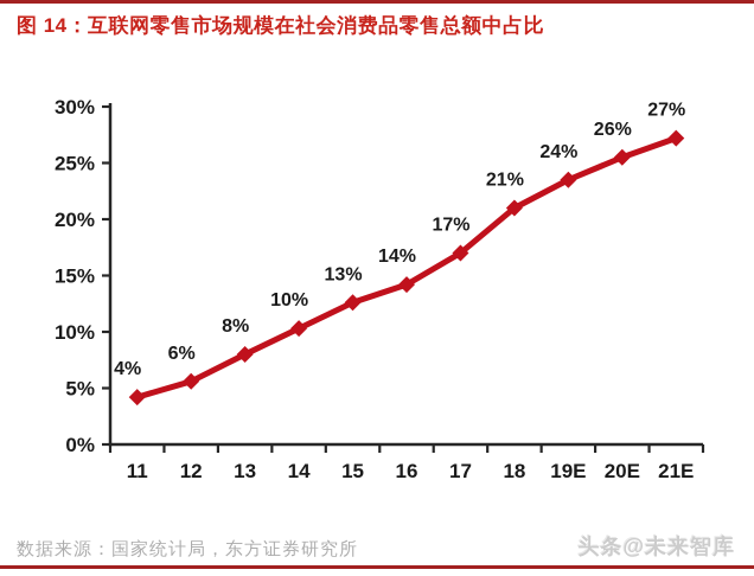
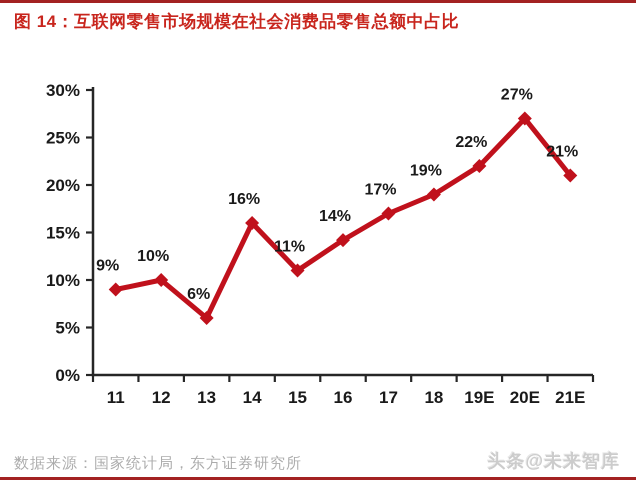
11: 4% -> 9%
12: 6% -> 10%
13: 8% -> 6%
14: 10% -> 16%
15: 13% -> 11%
18: 21% -> 19%
19E: 24% -> 22%
20E: 26% -> 27%
21E: 27% -> 21%
